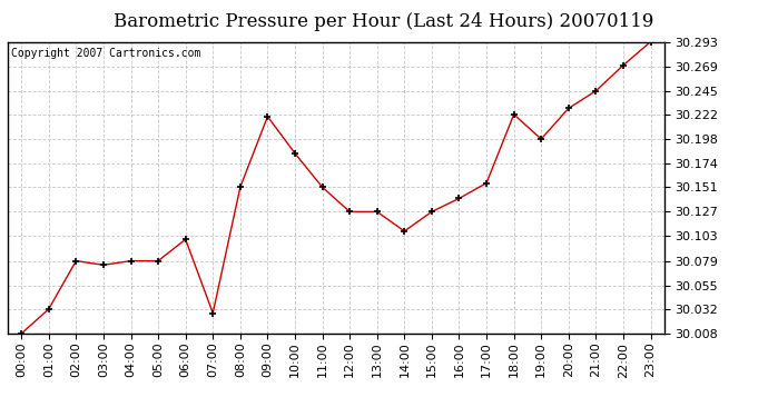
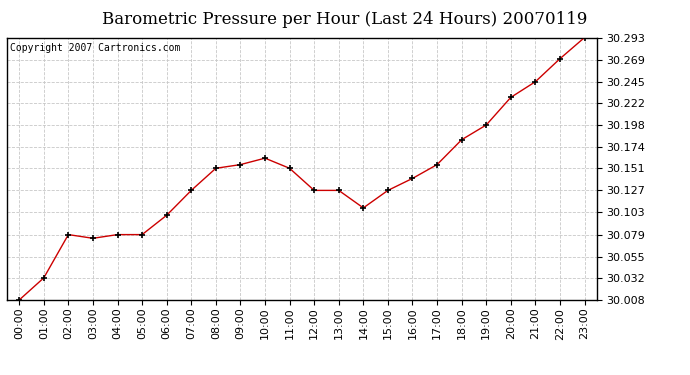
07:00: 30.028 -> 30.127
09:00: 30.220 -> 30.155
10:00: 30.184 -> 30.162
18:00: 30.222 -> 30.182
